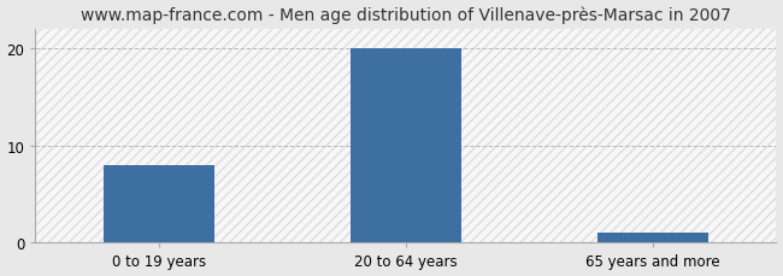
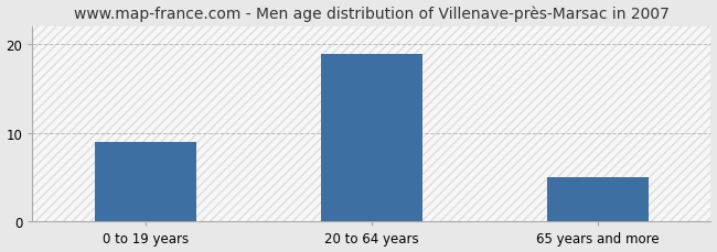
0 to 19 years: 8 -> 9
20 to 64 years: 20 -> 19
65 years and more: 1 -> 5
